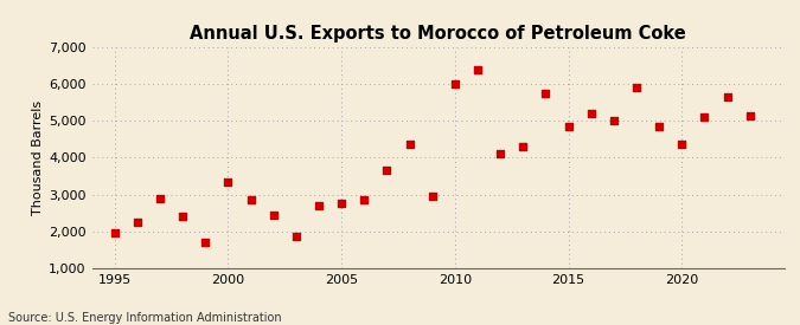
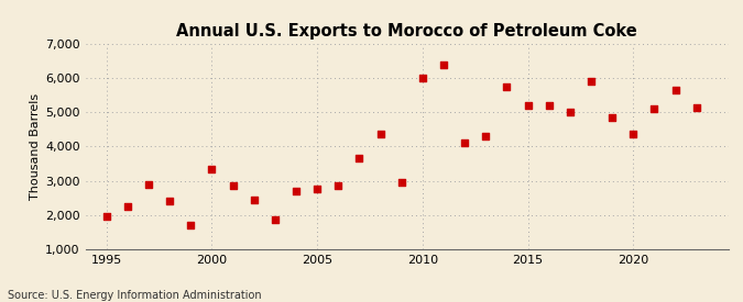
2015: 4,850 -> 5,200
